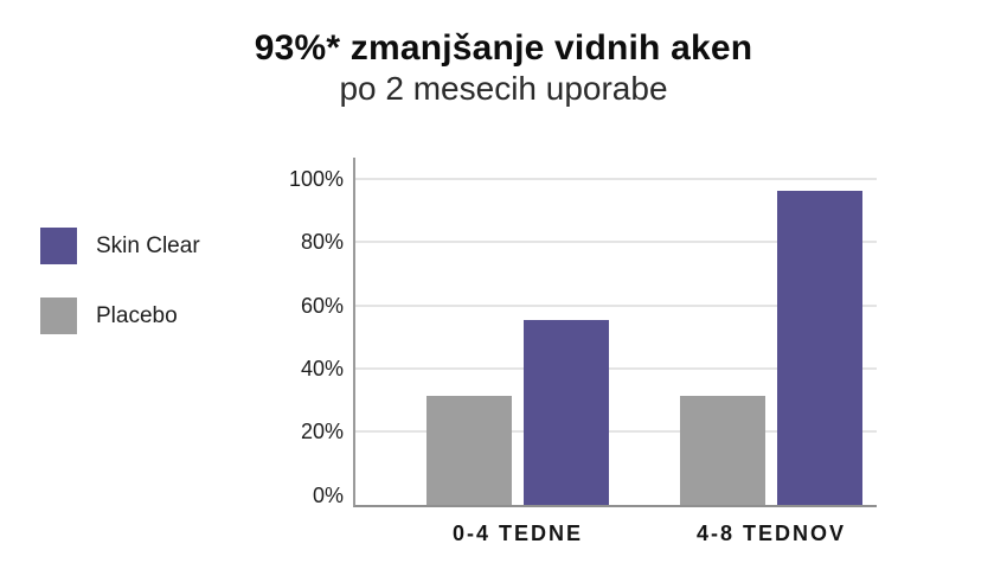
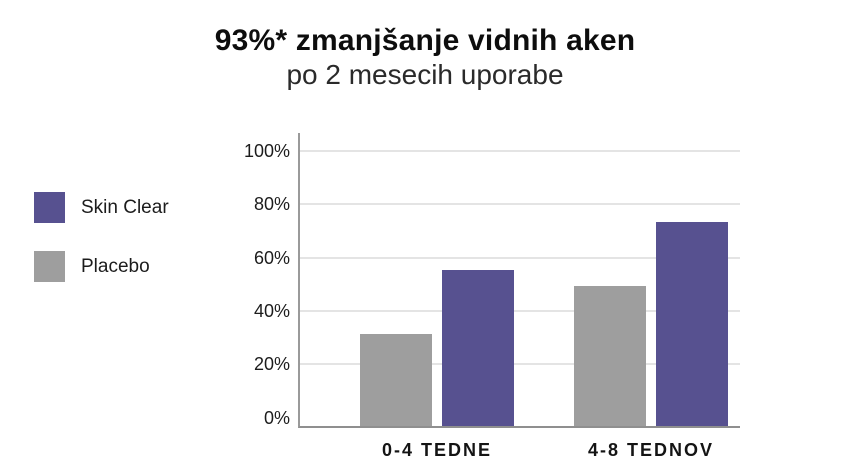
Skin Clear/4-8 TEDNOV: 96% -> 73%
Placebo/4-8 TEDNOV: 31% -> 49%
